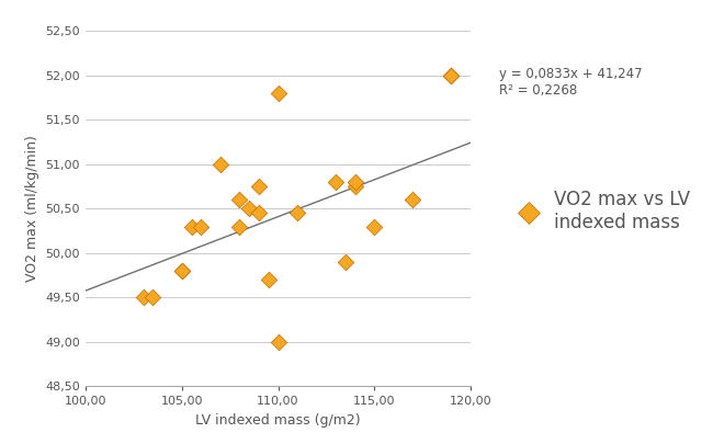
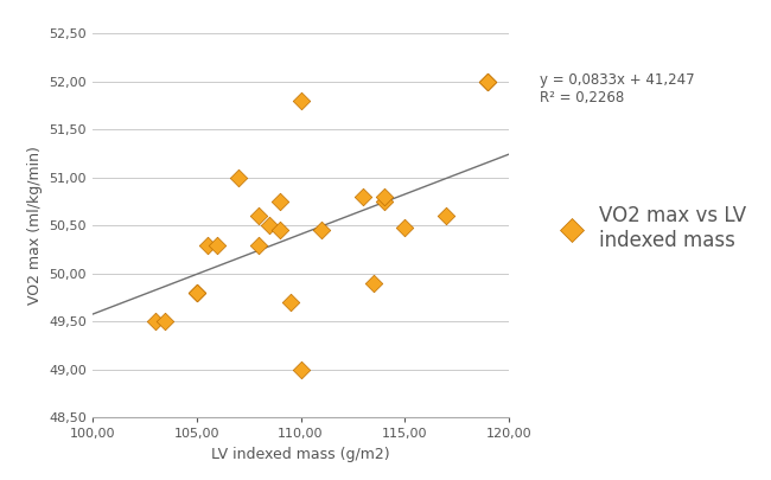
115,00: 50,30 -> 50,48
